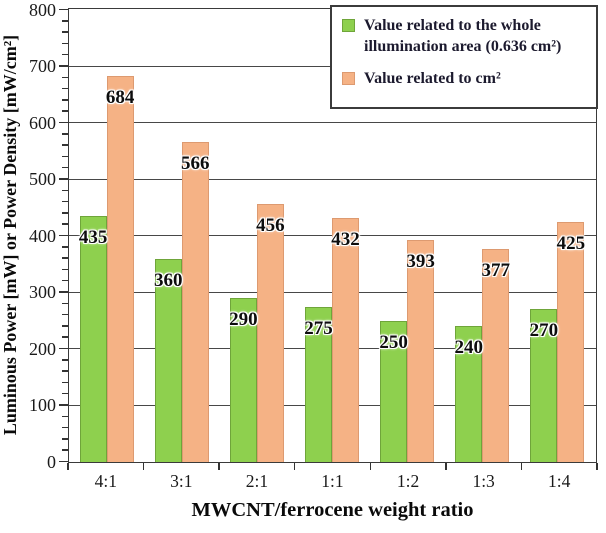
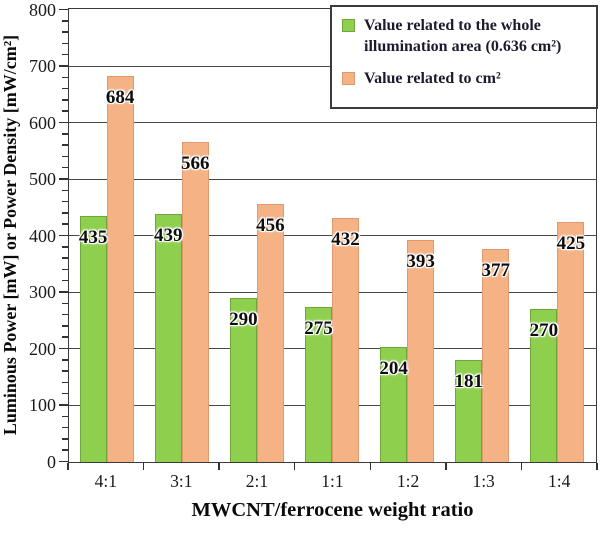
Value related to the whole illumination area (0.636 cm²)/3:1: 360 -> 439
Value related to the whole illumination area (0.636 cm²)/1:2: 250 -> 204
Value related to the whole illumination area (0.636 cm²)/1:3: 240 -> 181
